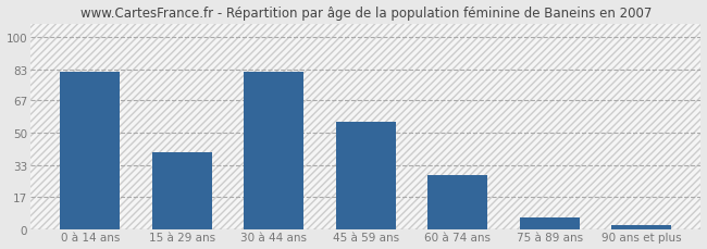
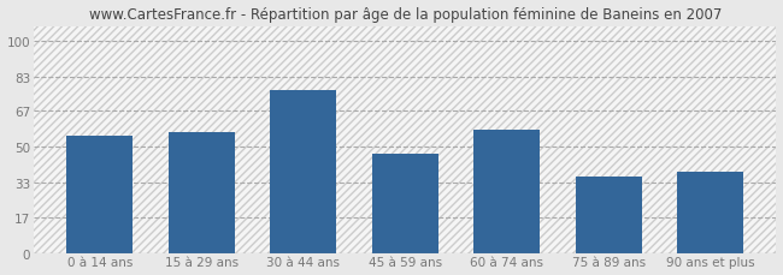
0 à 14 ans: 82 -> 55
15 à 29 ans: 40 -> 57
30 à 44 ans: 82 -> 77
45 à 59 ans: 56 -> 47
60 à 74 ans: 28 -> 58
75 à 89 ans: 6 -> 36
90 ans et plus: 2 -> 38
